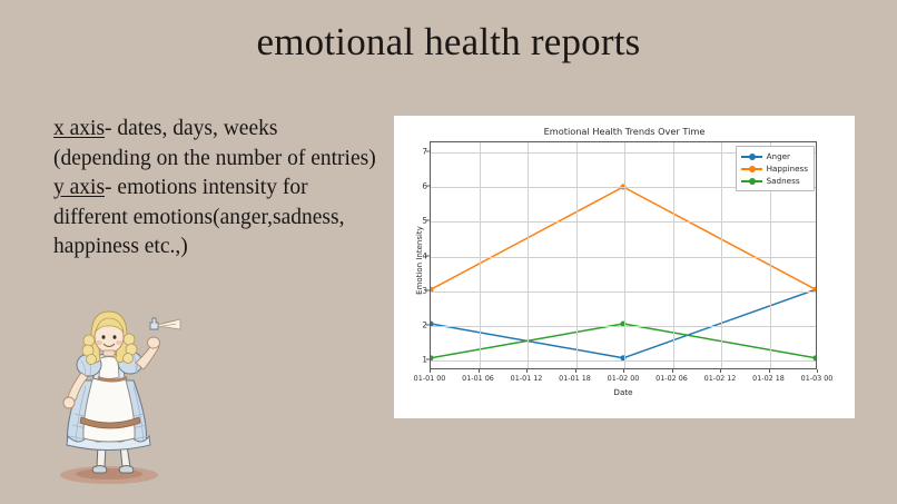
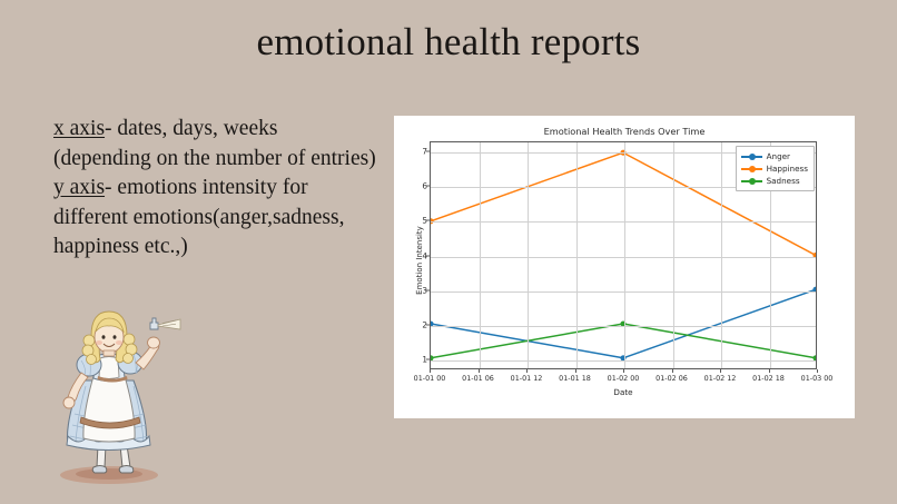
Happiness/01-01 00: 3 -> 5
Happiness/01-02 00: 6 -> 7
Happiness/01-03 00: 3 -> 4
